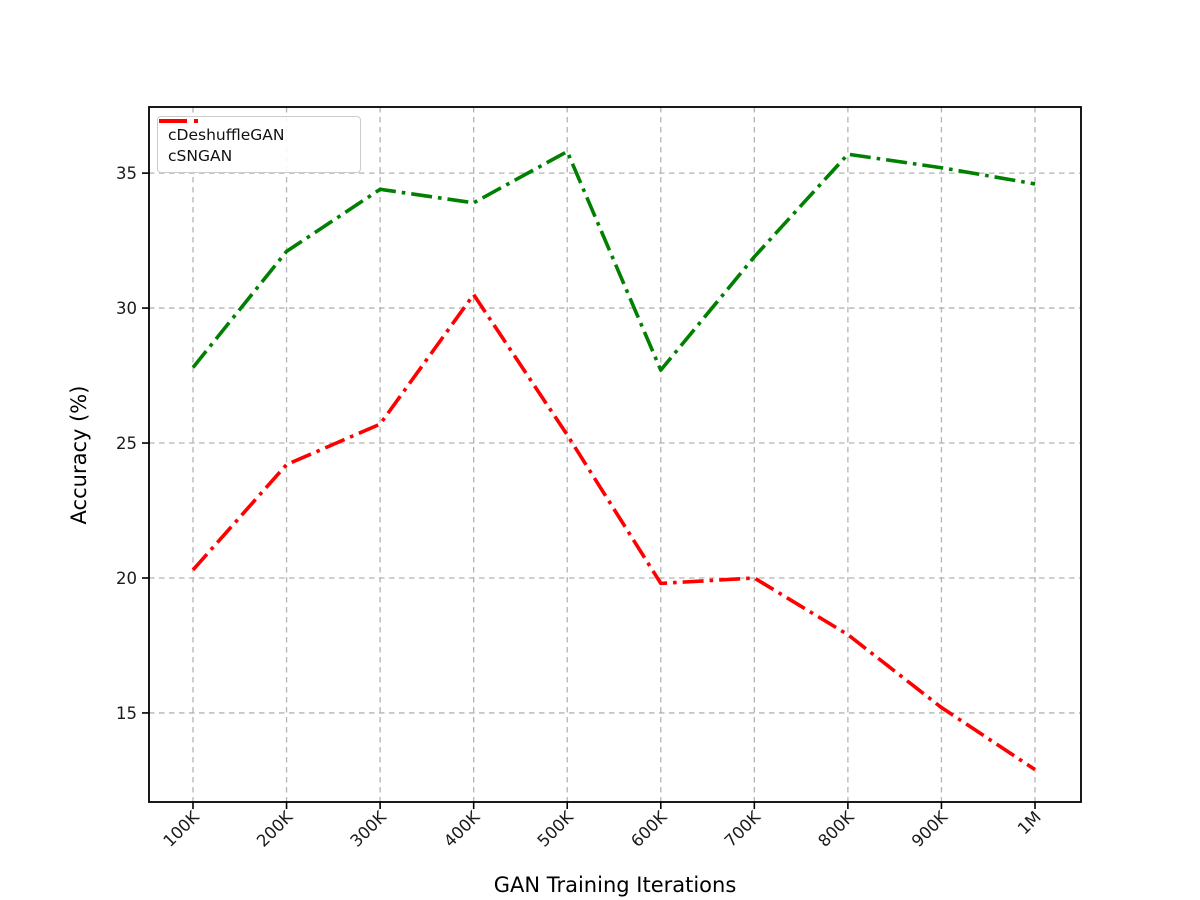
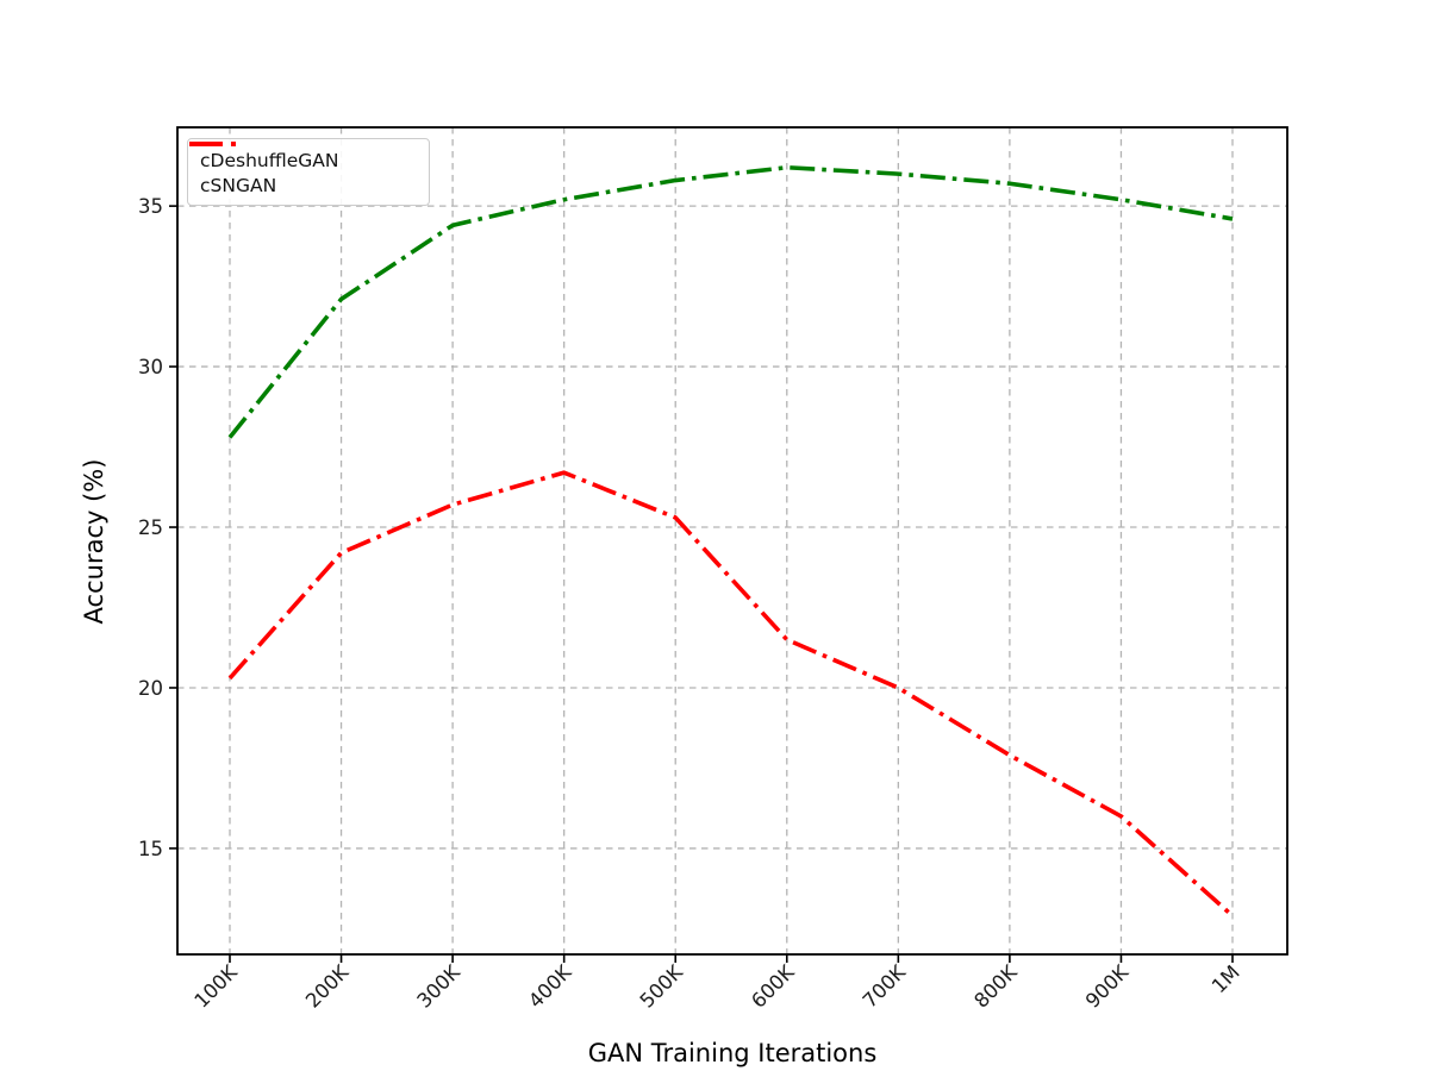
cDeshuffleGAN/400K: 33.9 -> 35.2
cSNGAN/400K: 30.5 -> 26.7
cDeshuffleGAN/600K: 27.7 -> 36.2
cSNGAN/600K: 19.8 -> 21.5
cDeshuffleGAN/700K: 31.9 -> 36.0
cSNGAN/900K: 15.2 -> 16.0
